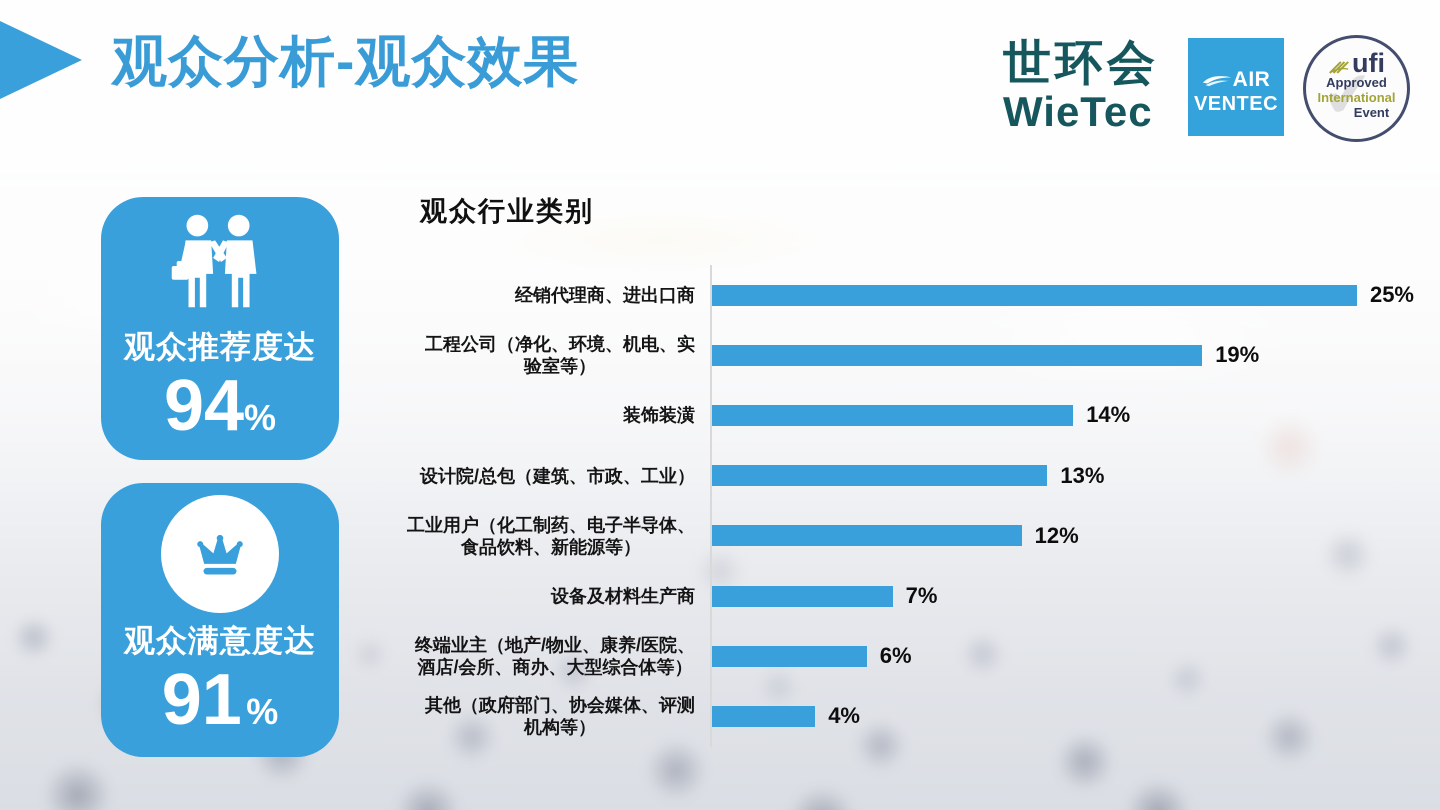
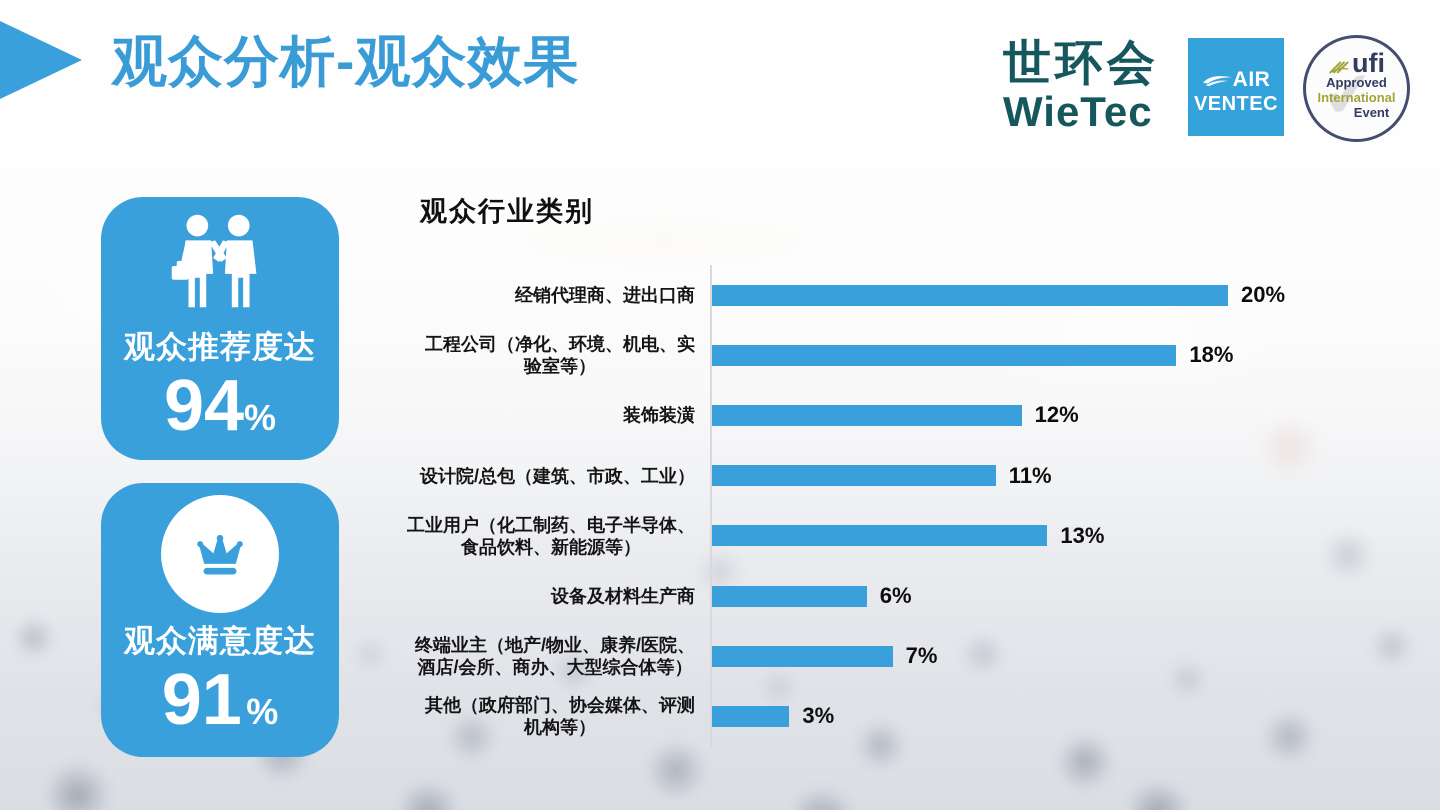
经销代理商、进出口商: 25% -> 20%
工程公司（净化、环境、机电、实 验室等）: 19% -> 18%
装饰装潢: 14% -> 12%
设计院/总包（建筑、市政、工业）: 13% -> 11%
工业用户（化工制药、电子半导体、 食品饮料、新能源等）: 12% -> 13%
设备及材料生产商: 7% -> 6%
终端业主（地产/物业、康养/医院、 酒店/会所、商办、大型综合体等）: 6% -> 7%
其他（政府部门、协会媒体、评测 机构等）: 4% -> 3%
